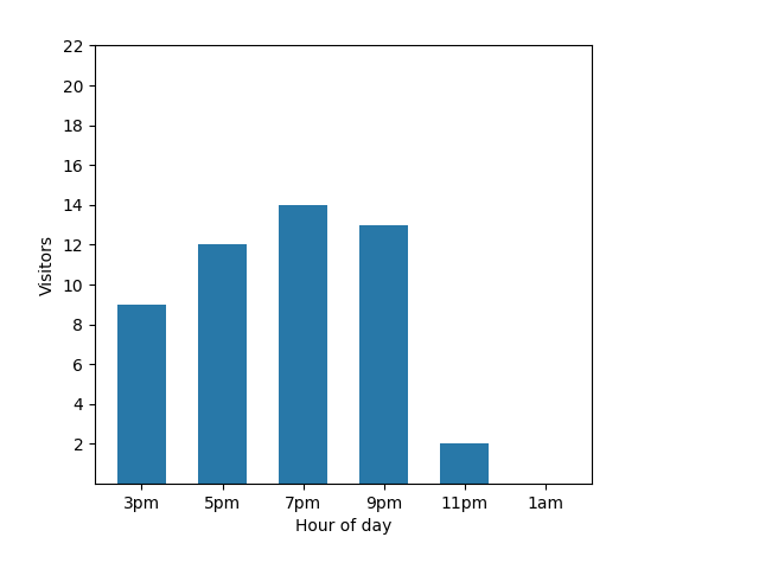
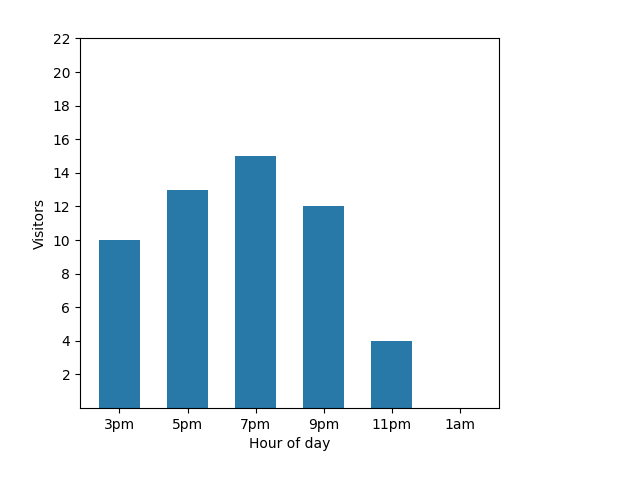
3pm: 9 -> 10
5pm: 12 -> 13
7pm: 14 -> 15
9pm: 13 -> 12
11pm: 2 -> 4
